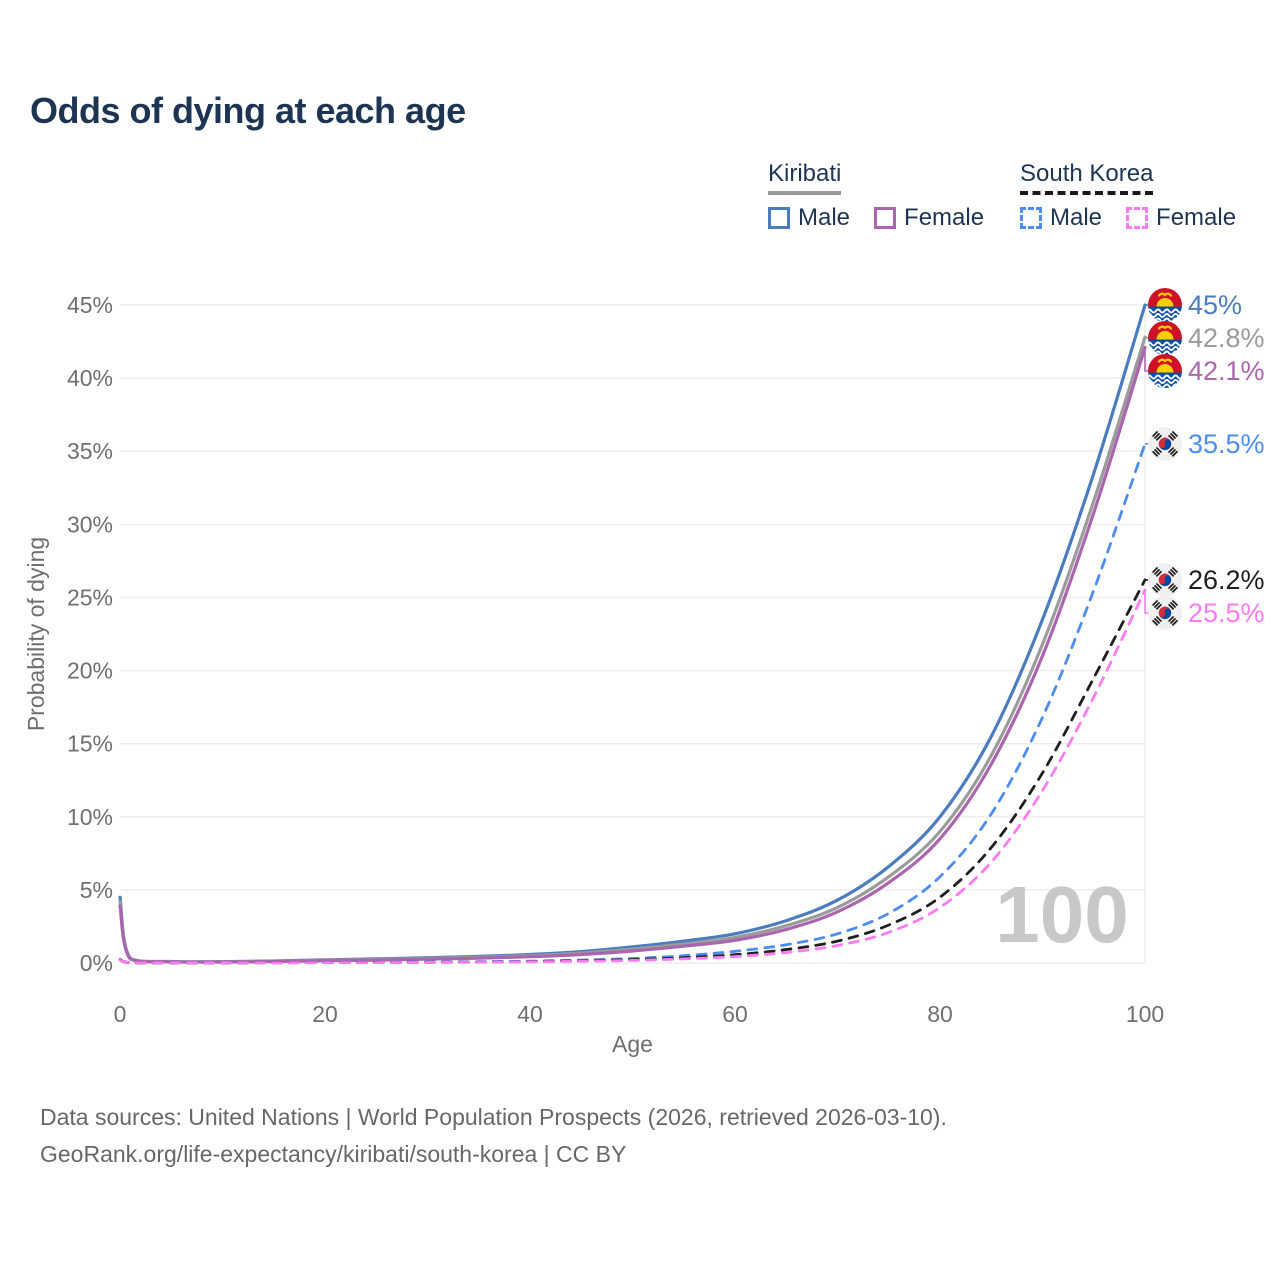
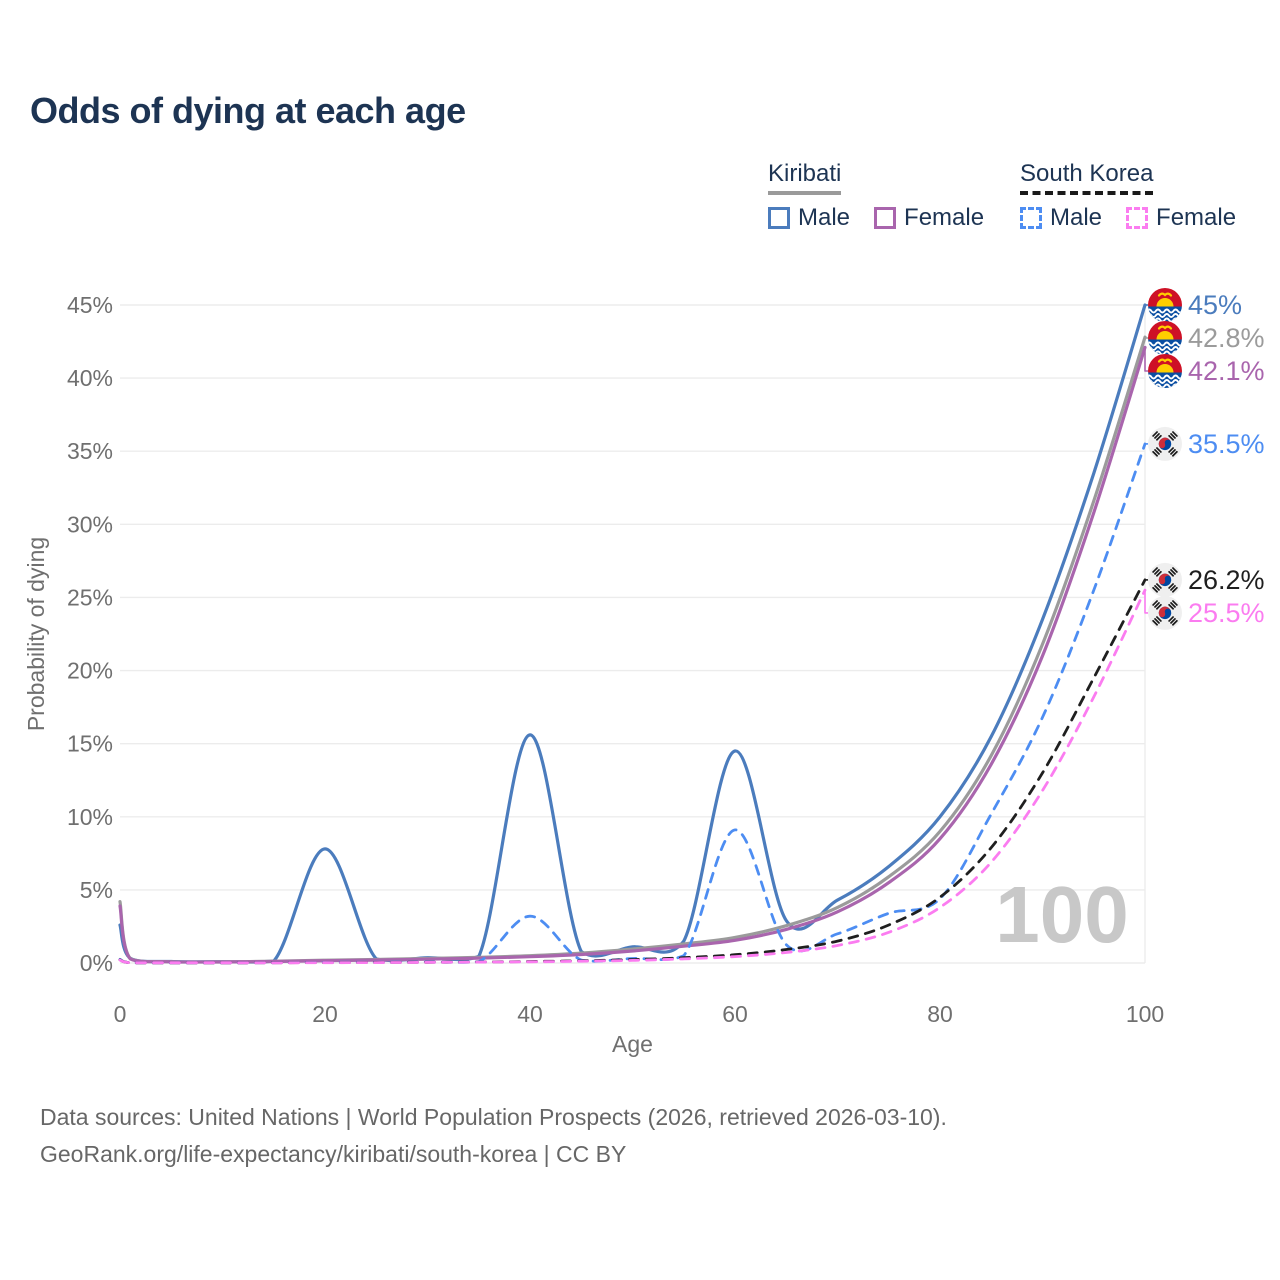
Kiribati Male/0: 4.5% -> 2.6%
Kiribati Male/20: 0.2% -> 7.8%
Kiribati Male/40: 0.6% -> 15.6%
South Korea Male/40: 0.1% -> 3.2%
Kiribati Male/60: 2.0% -> 14.5%
South Korea Male/60: 0.8% -> 9.1%
South Korea Male/80: 5.9% -> 4.4%
